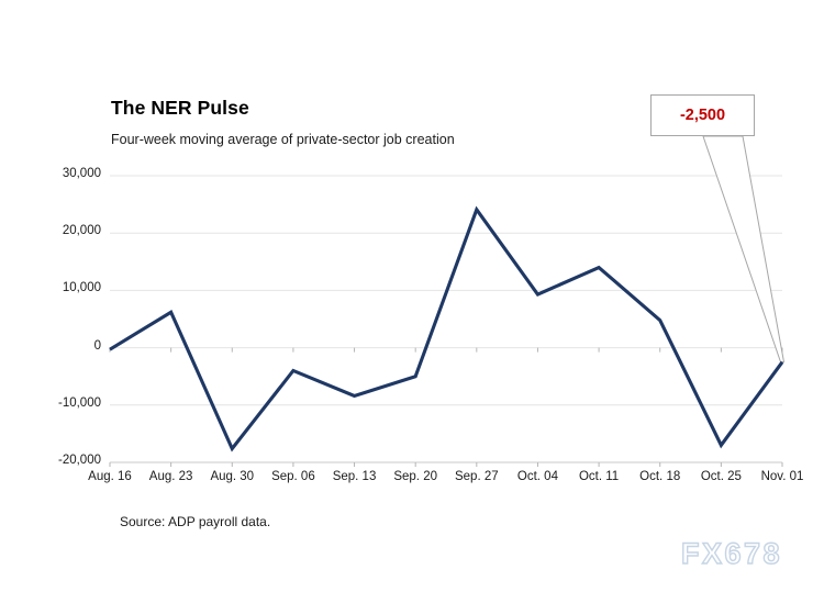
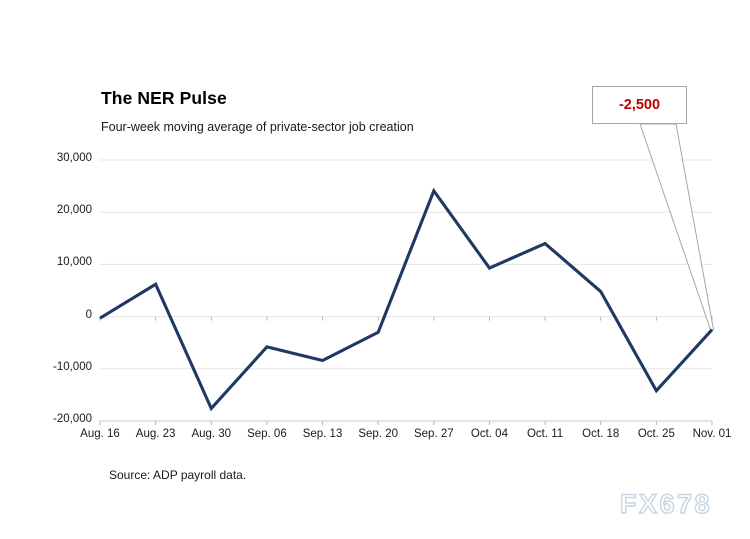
Sep. 06: -4000 -> -6000
Sep. 20: -5000 -> -3000
Oct. 25: -17000 -> -14000
